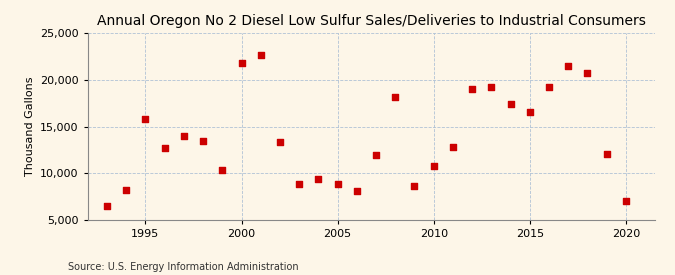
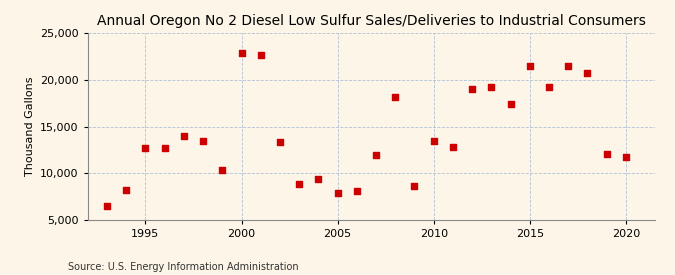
1995: 15,800 -> 12,700
2000: 21,800 -> 22,900
2005: 8,800 -> 7,900
2010: 10,800 -> 13,500
2015: 16,600 -> 21,500
2020: 7,000 -> 11,700
